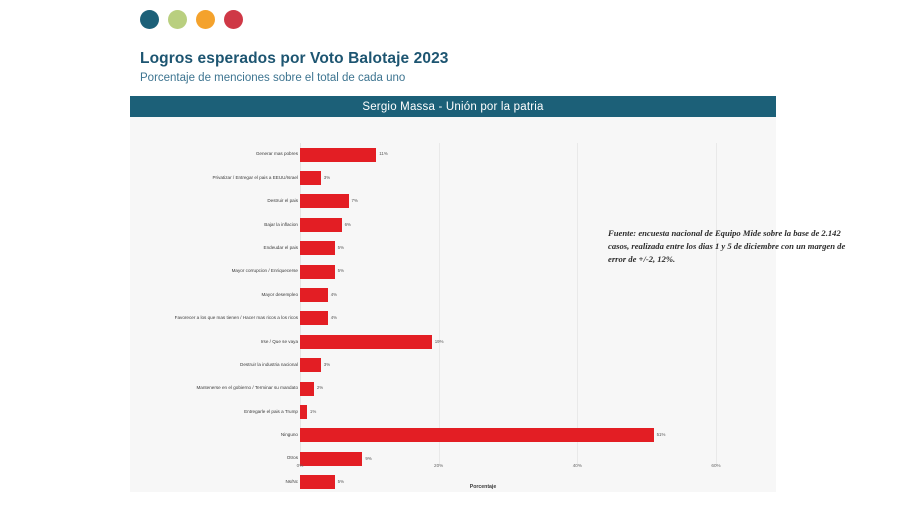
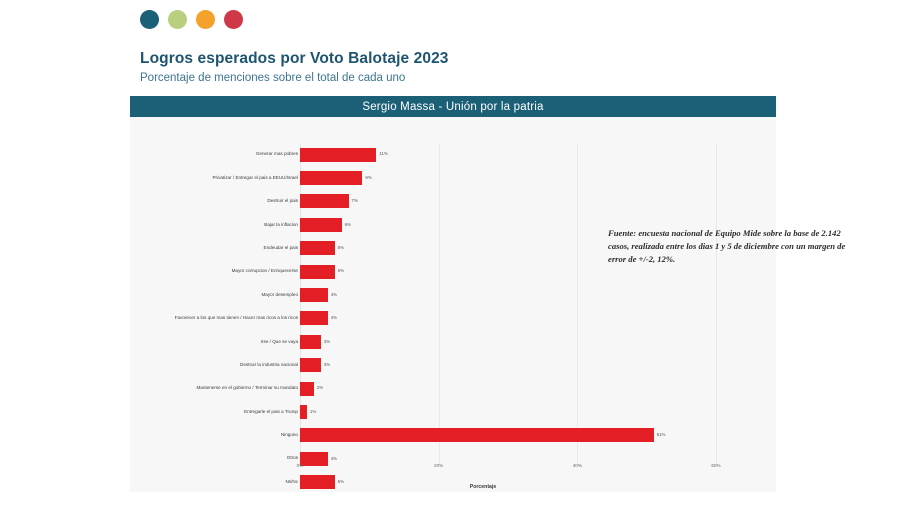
Privatizar / Entregar el pais a EEUU/Israel: 3% -> 9%
Irse / Que se vaya: 19% -> 3%
Otros: 9% -> 4%
